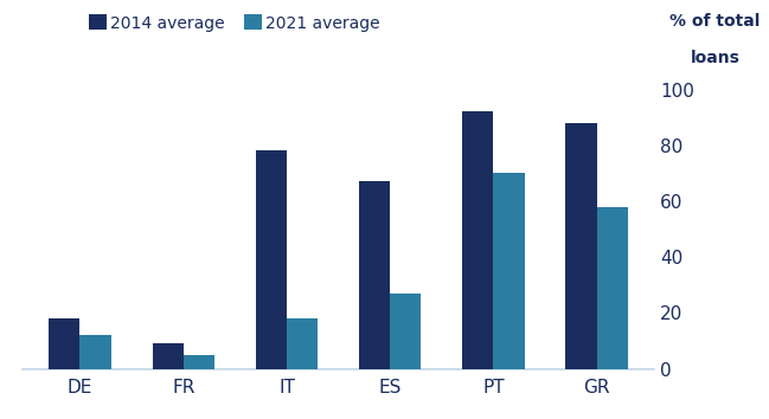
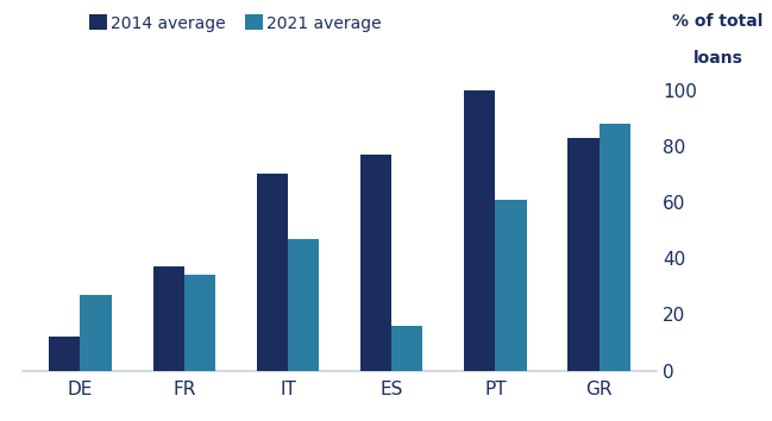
2014 average/DE: 18 -> 12
2021 average/DE: 12 -> 27
2014 average/FR: 9 -> 37
2021 average/FR: 5 -> 34
2014 average/IT: 78 -> 70
2021 average/IT: 18 -> 47
2014 average/ES: 67 -> 77
2021 average/ES: 27 -> 16
2014 average/PT: 92 -> 100
2021 average/PT: 70 -> 61
2014 average/GR: 88 -> 83
2021 average/GR: 58 -> 88
